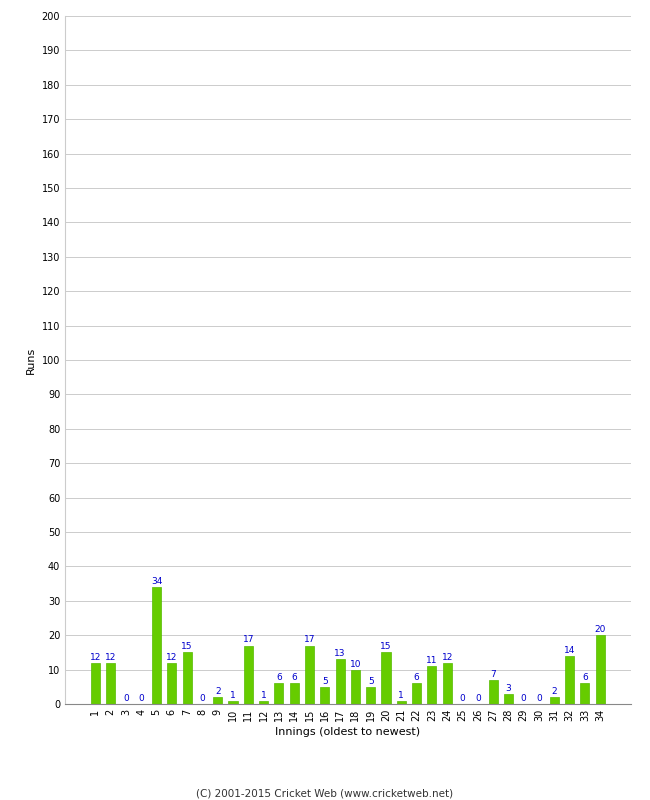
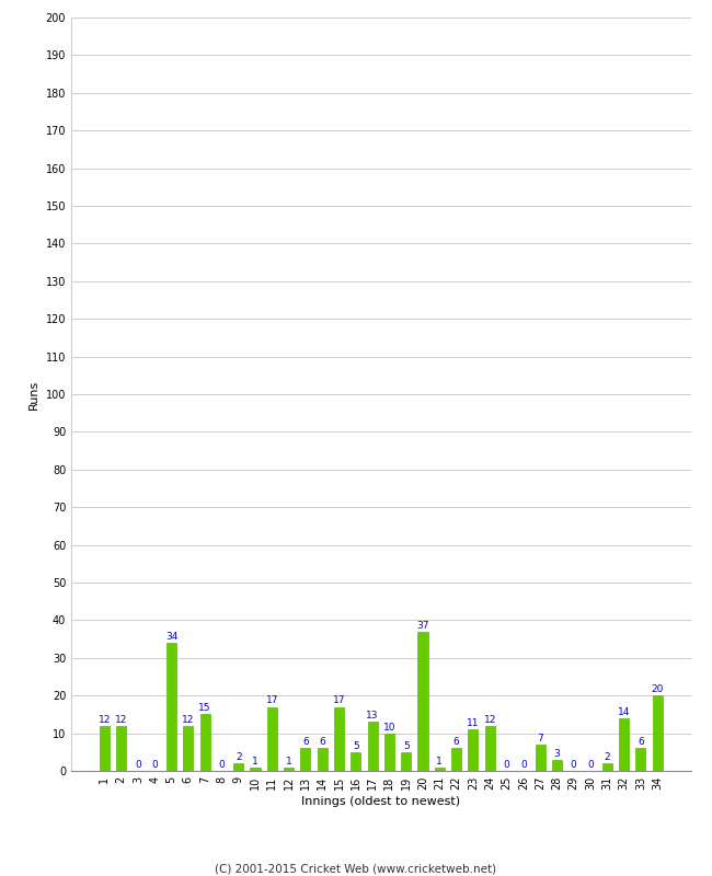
20: 15 -> 37
